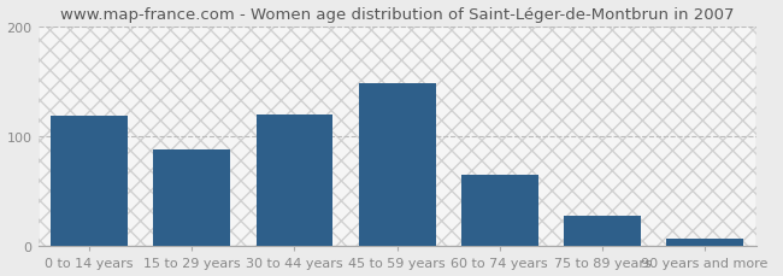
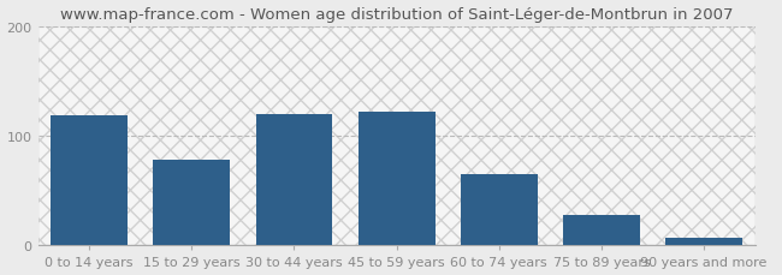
15 to 29 years: 88 -> 78
45 to 59 years: 148 -> 122
